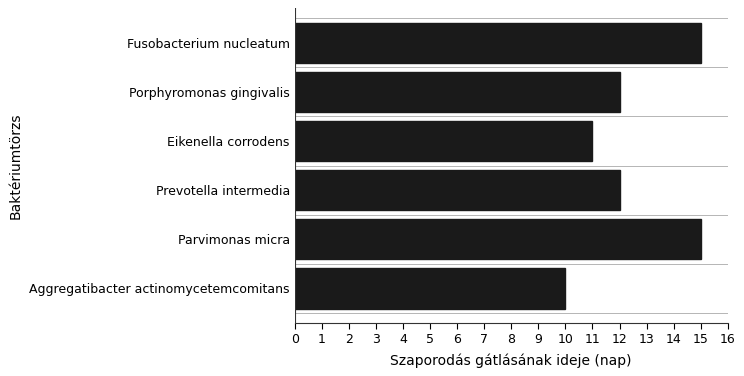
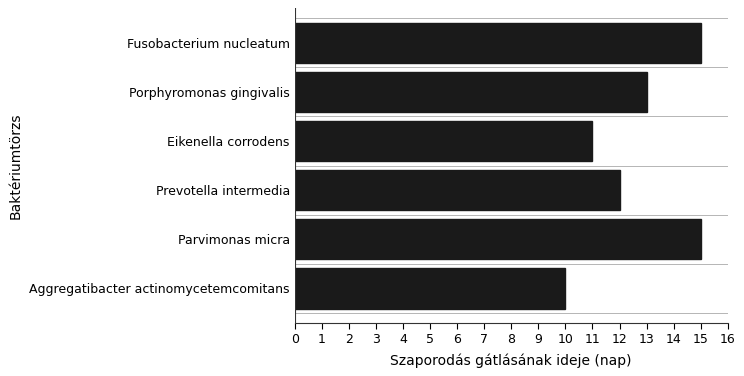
Porphyromonas gingivalis: 12 -> 13
